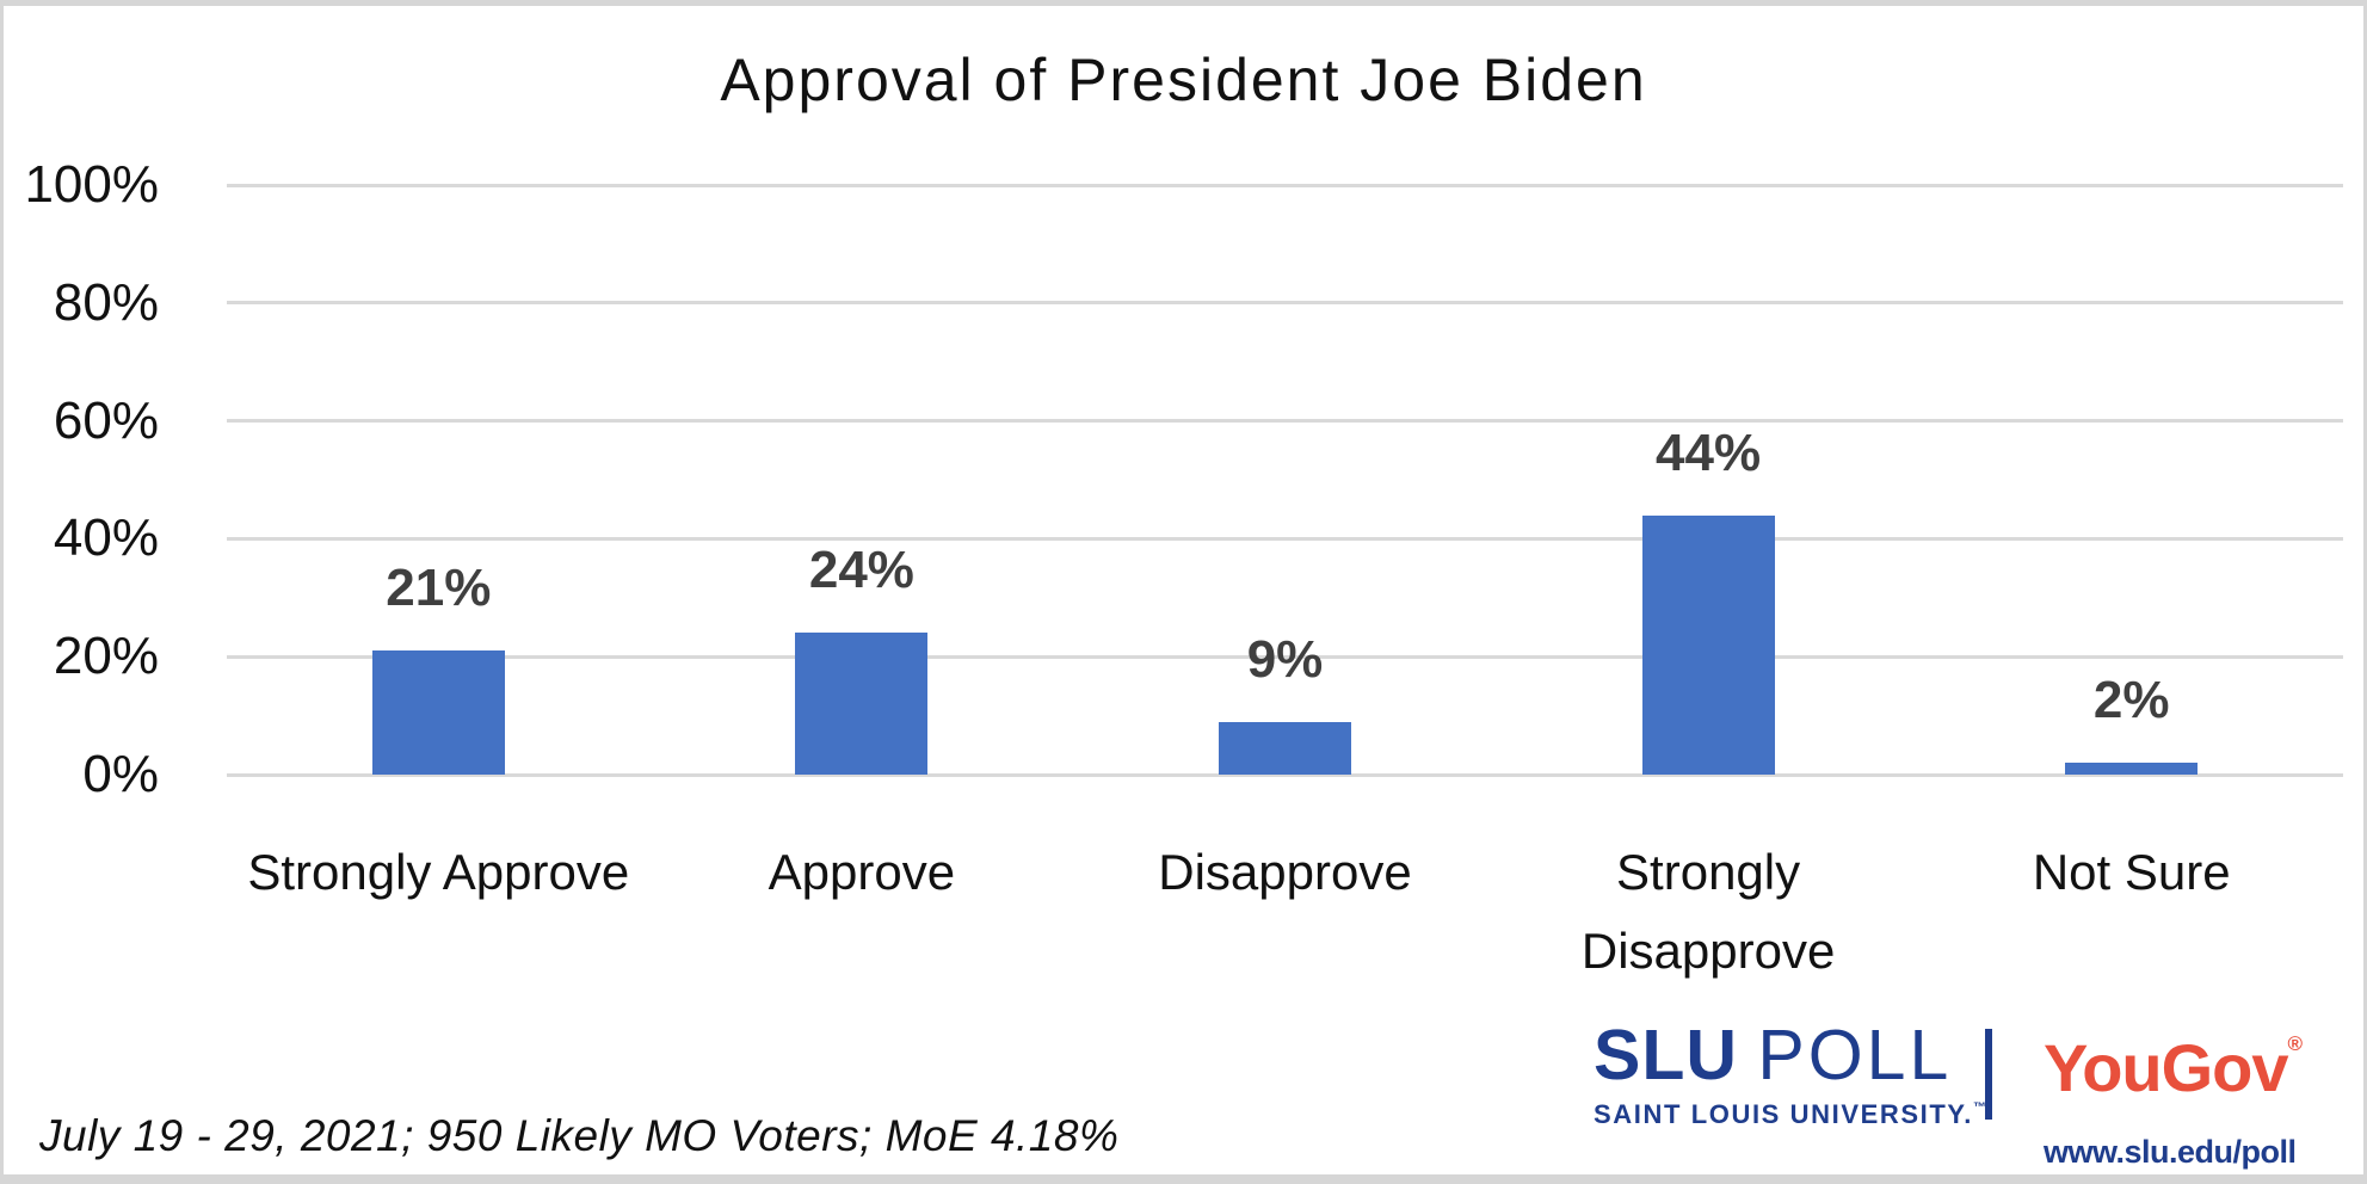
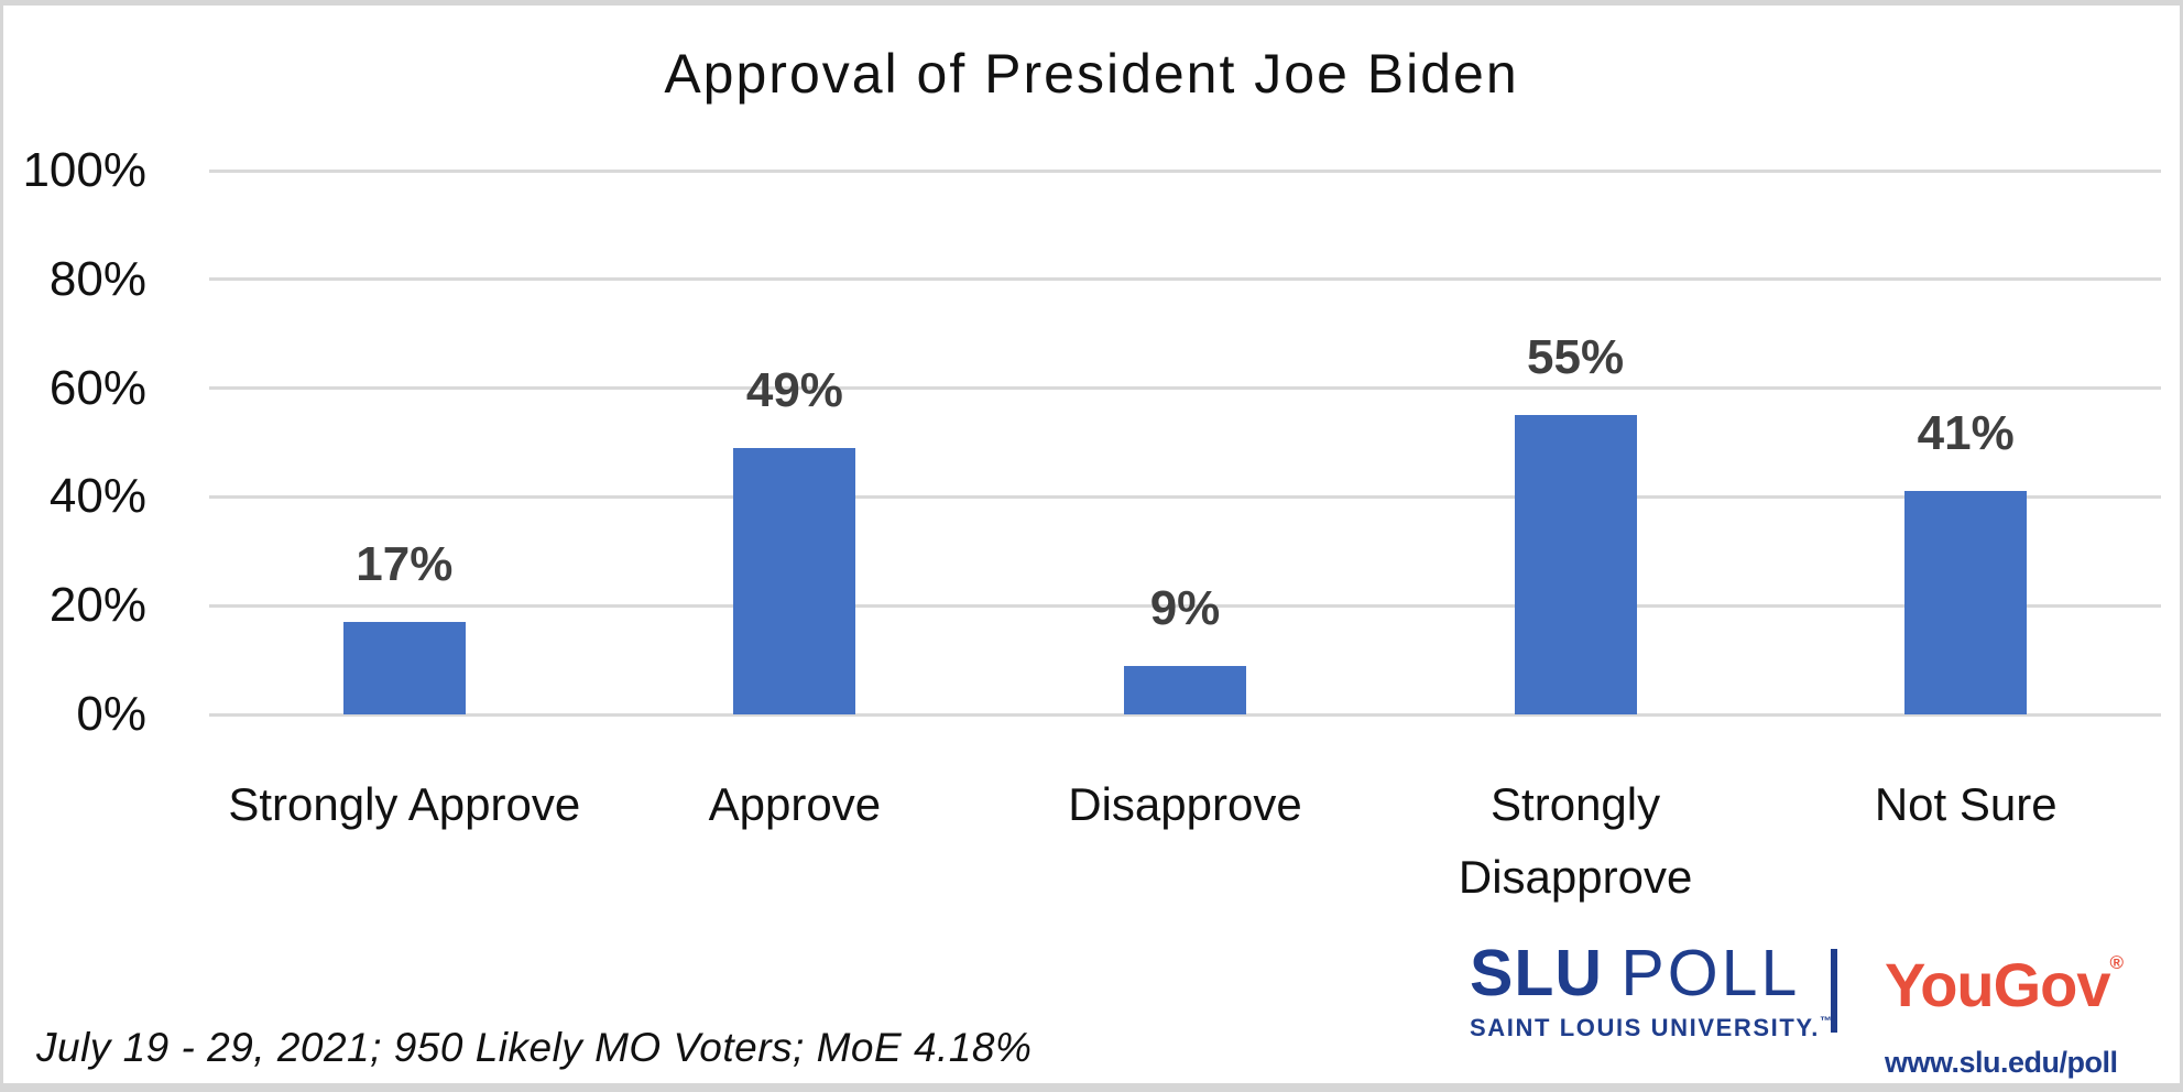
Strongly Approve: 21% -> 17%
Approve: 24% -> 49%
Strongly Disapprove: 44% -> 55%
Not Sure: 2% -> 41%
